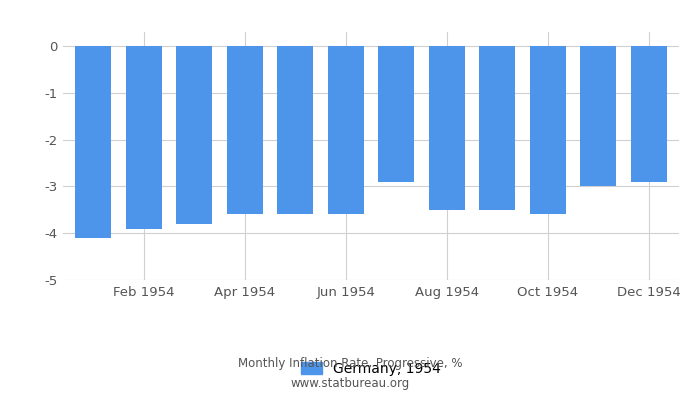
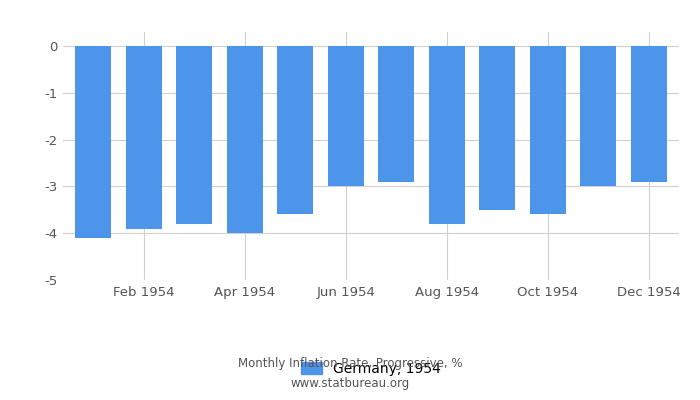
Apr 1954: -3.6 -> -4.0
Jun 1954: -3.6 -> -3.0
Aug 1954: -3.5 -> -3.8
